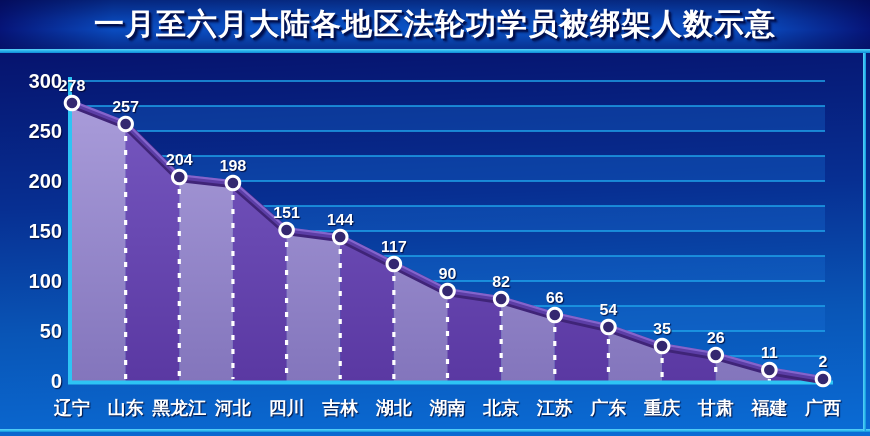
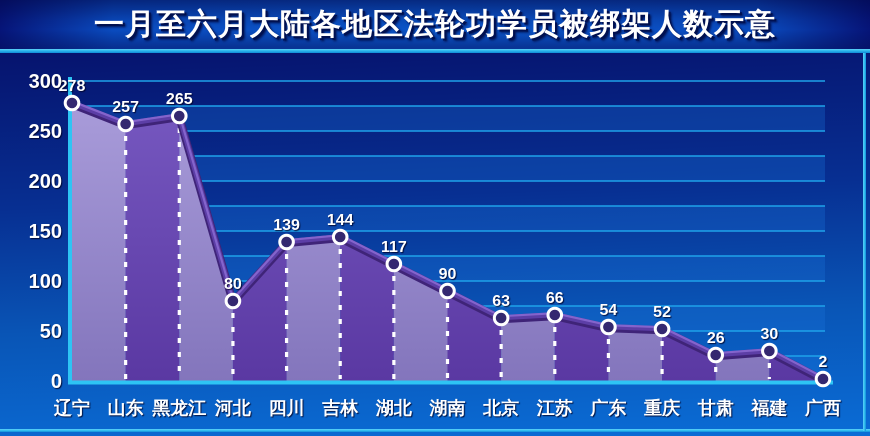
黑龙江: 204 -> 265
河北: 198 -> 80
四川: 151 -> 139
北京: 82 -> 63
重庆: 35 -> 52
福建: 11 -> 30
